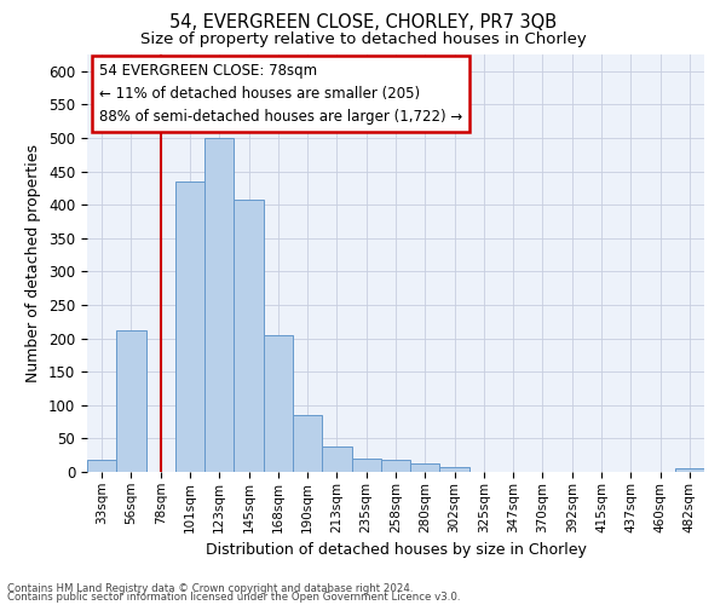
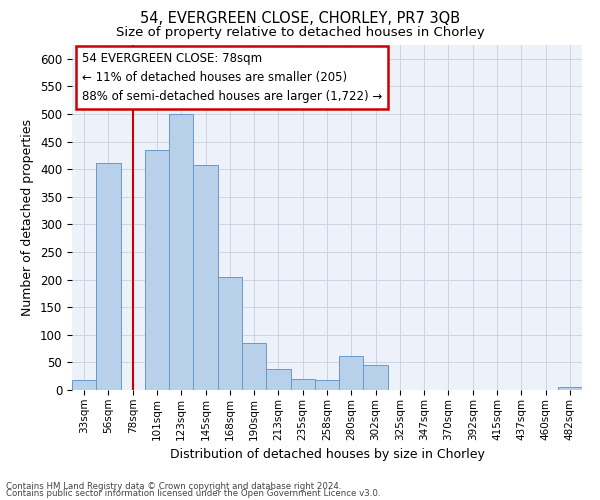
56sqm: 212 -> 412
280sqm: 13 -> 62
302sqm: 7 -> 46
